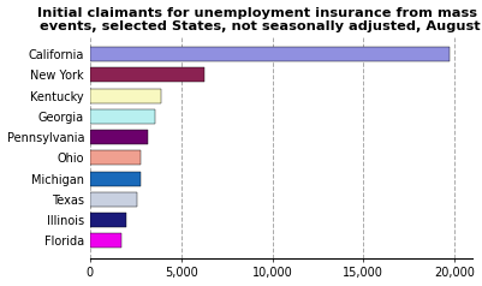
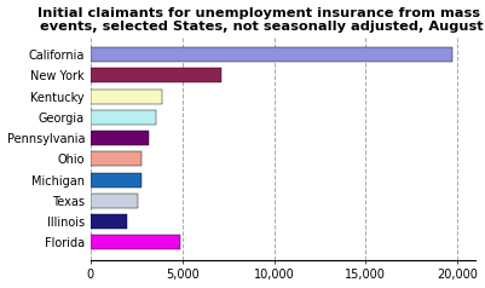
New York: 6,300 -> 7,100
Florida: 1,700 -> 4,900
